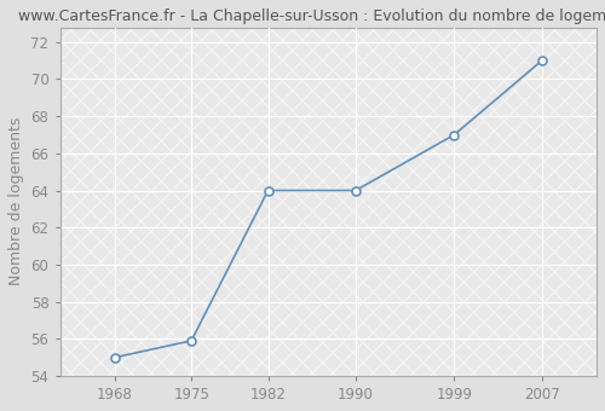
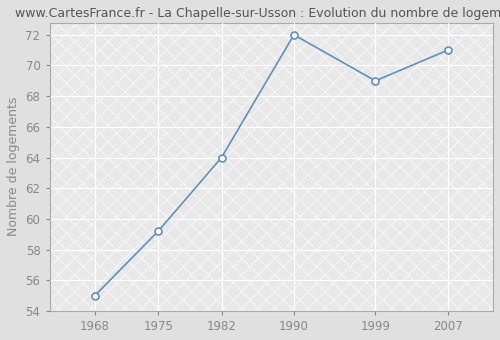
1975: 55.9 -> 59.2
1990: 64.0 -> 72.0
1999: 67.0 -> 69.0
